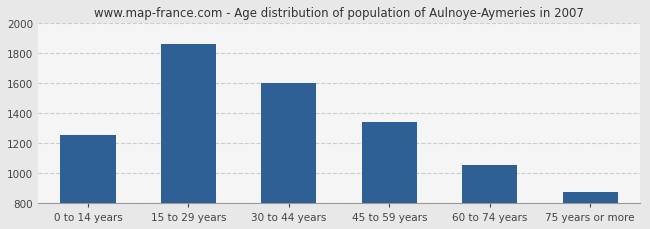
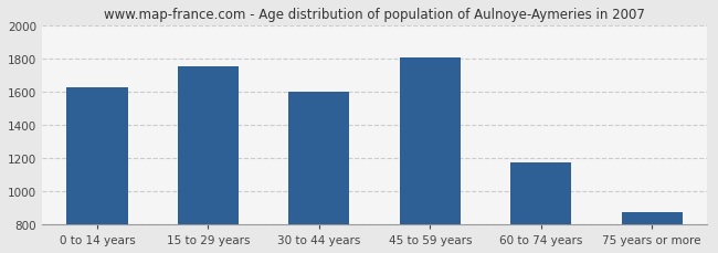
0 to 14 years: 1250 -> 1620
15 to 29 years: 1860 -> 1760
45 to 59 years: 1340 -> 1800
60 to 74 years: 1050 -> 1180
